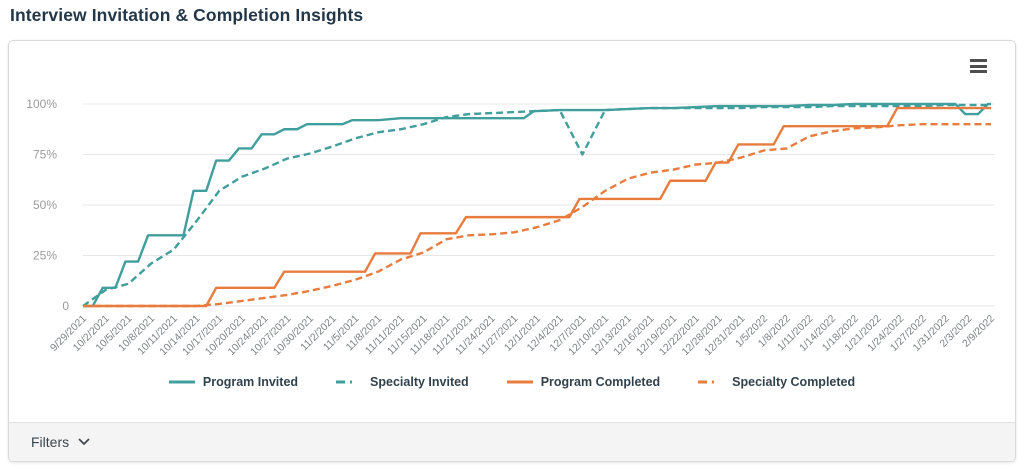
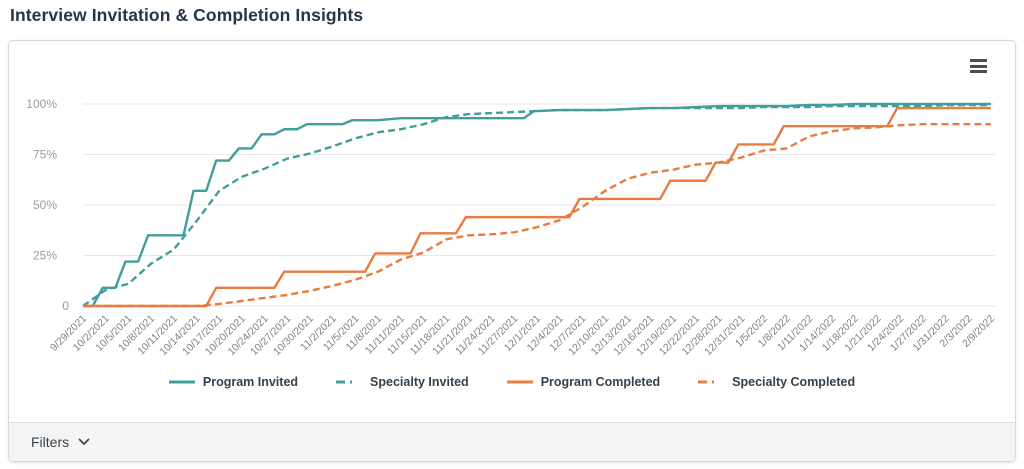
Specialty Invited/12/7/2021: 75% -> 97%
Program Invited/2/3/2022: 95% -> 100%
